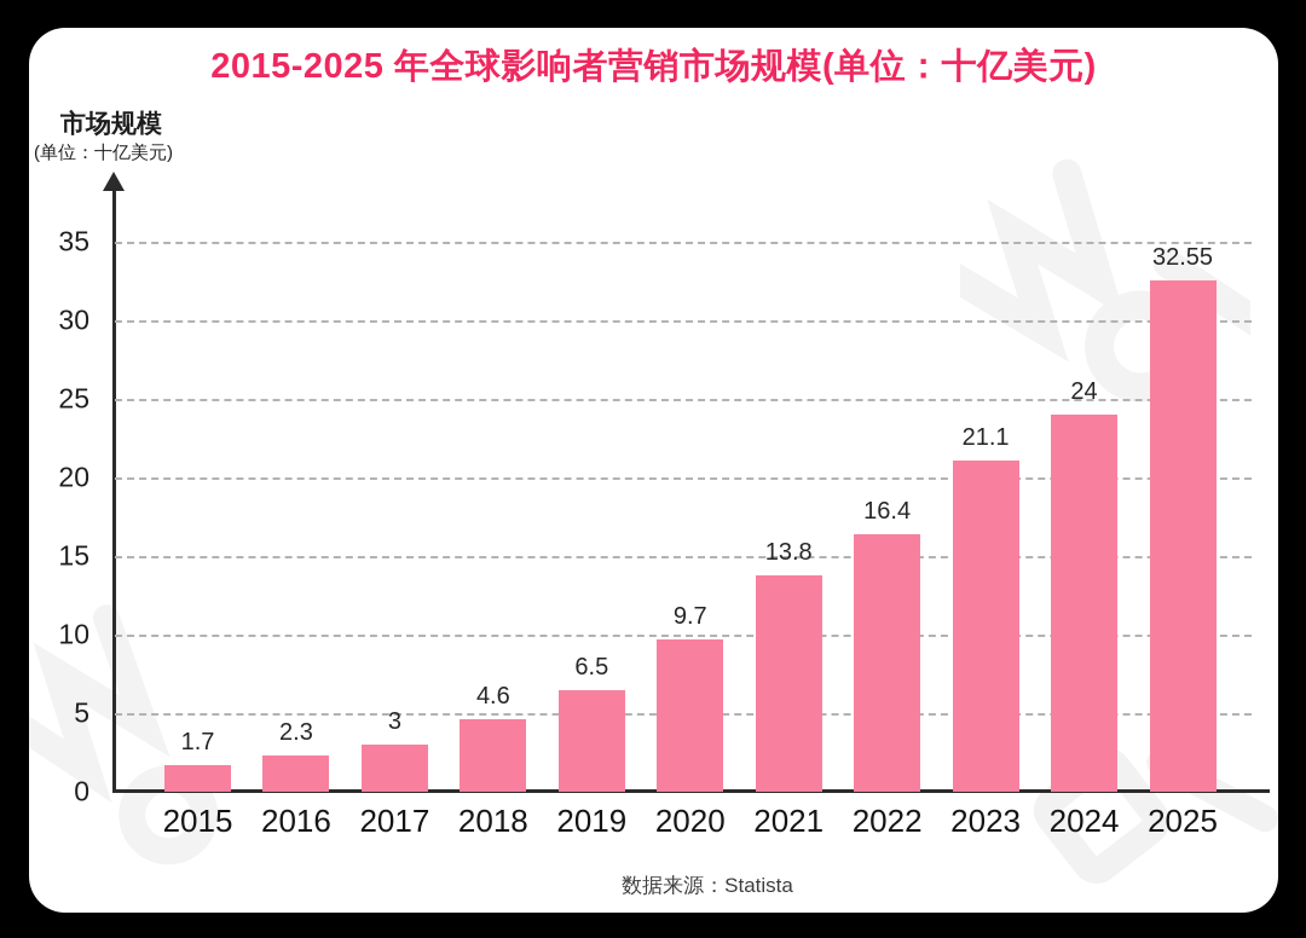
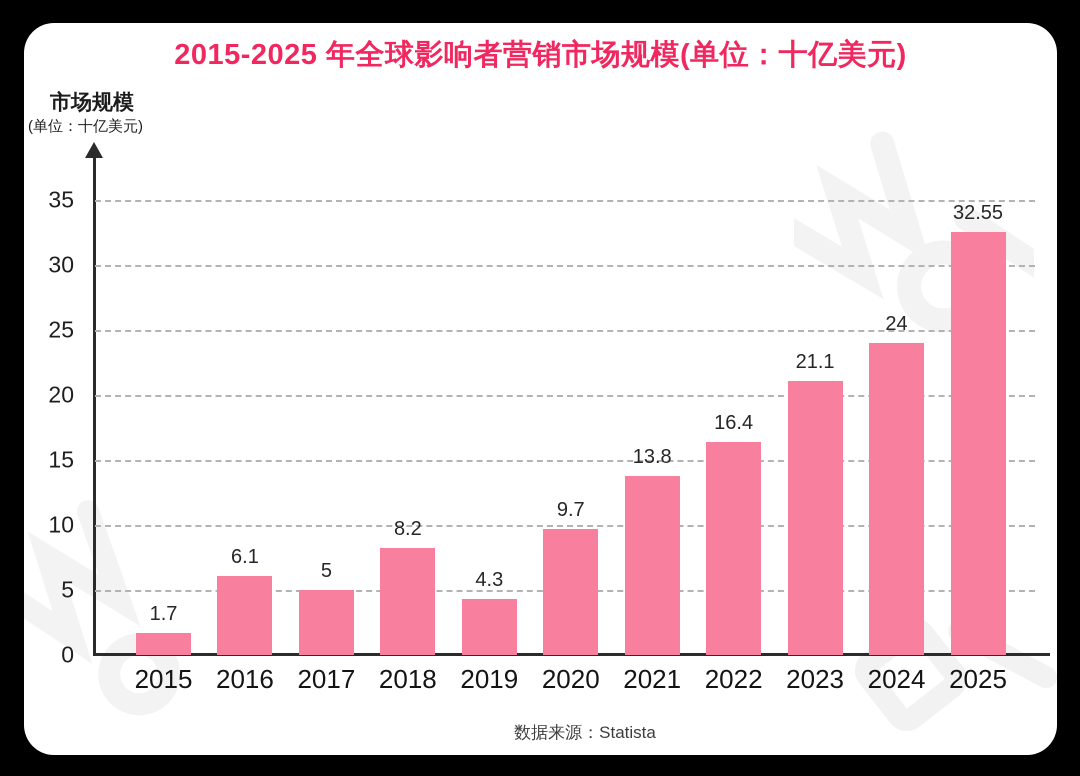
2016: 2.3 -> 6.1
2017: 3 -> 5
2018: 4.6 -> 8.2
2019: 6.5 -> 4.3
